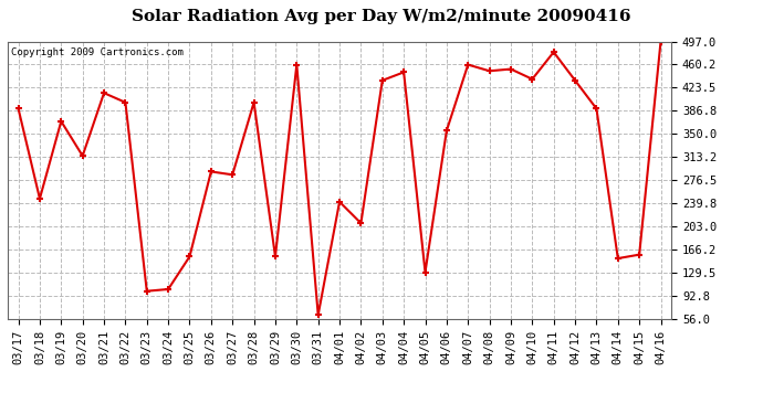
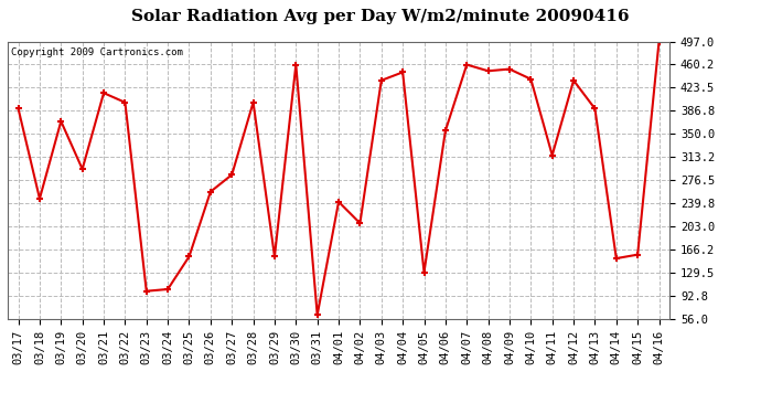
03/20: 315 -> 294
03/26: 290 -> 258
04/11: 480 -> 316
